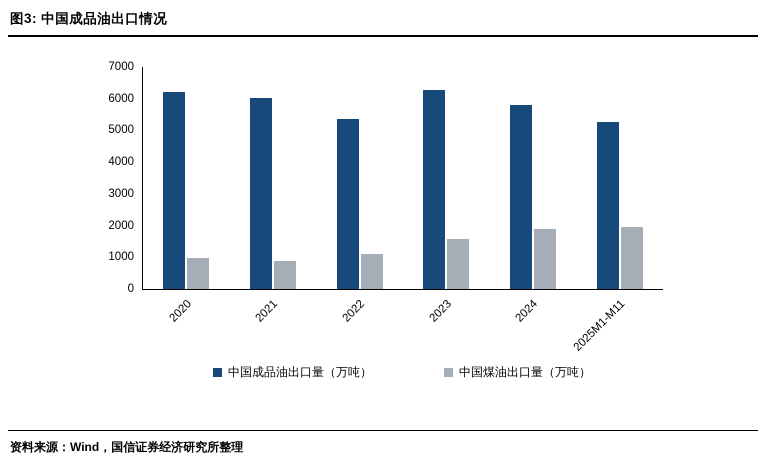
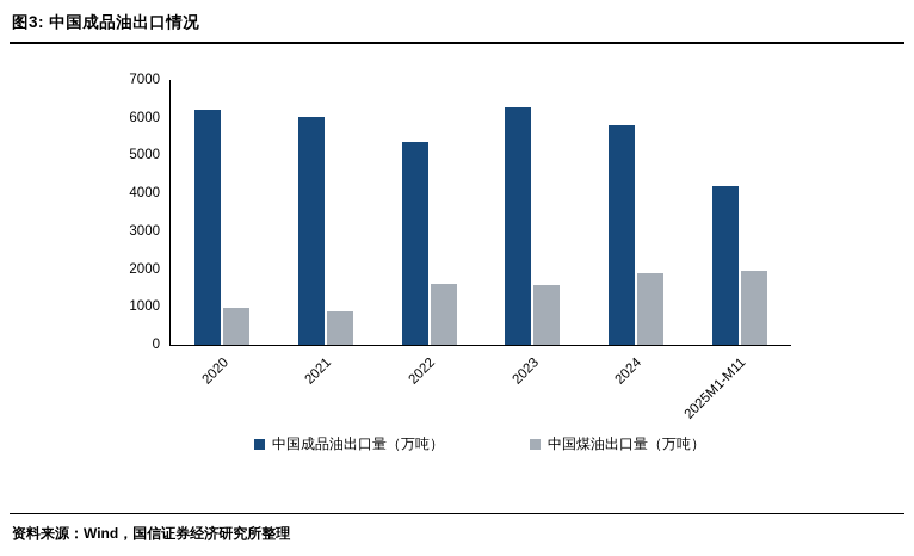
中国煤油出口量（万吨）/2022: 1100 -> 1600
中国成品油出口量（万吨）/2025M1-M11: 5300 -> 4200
